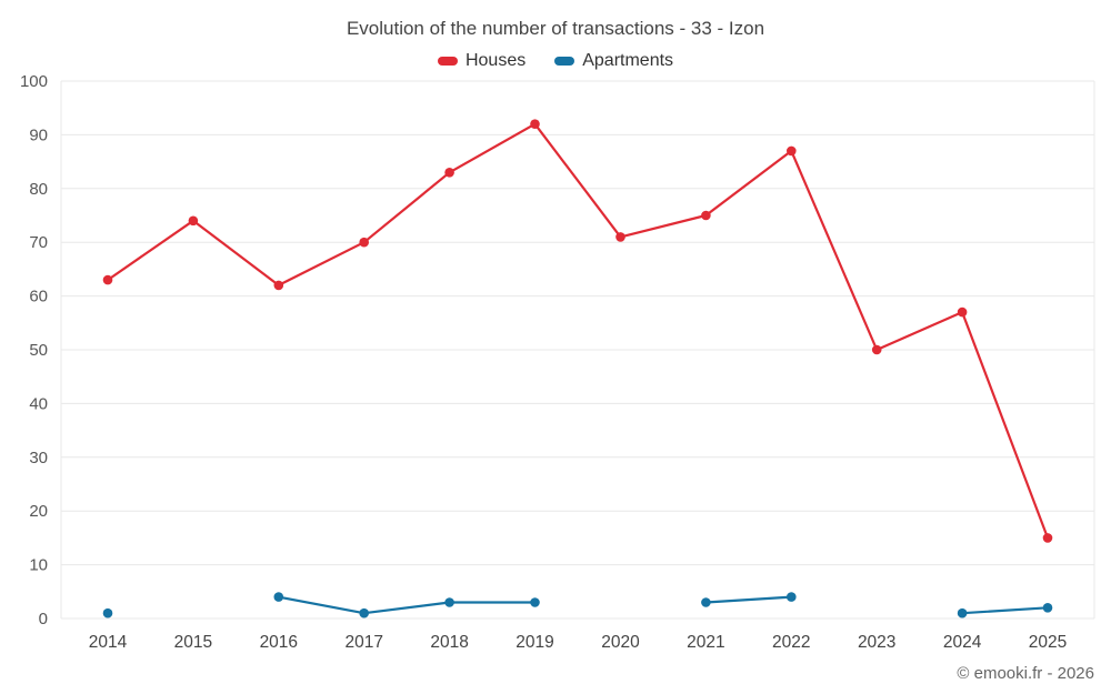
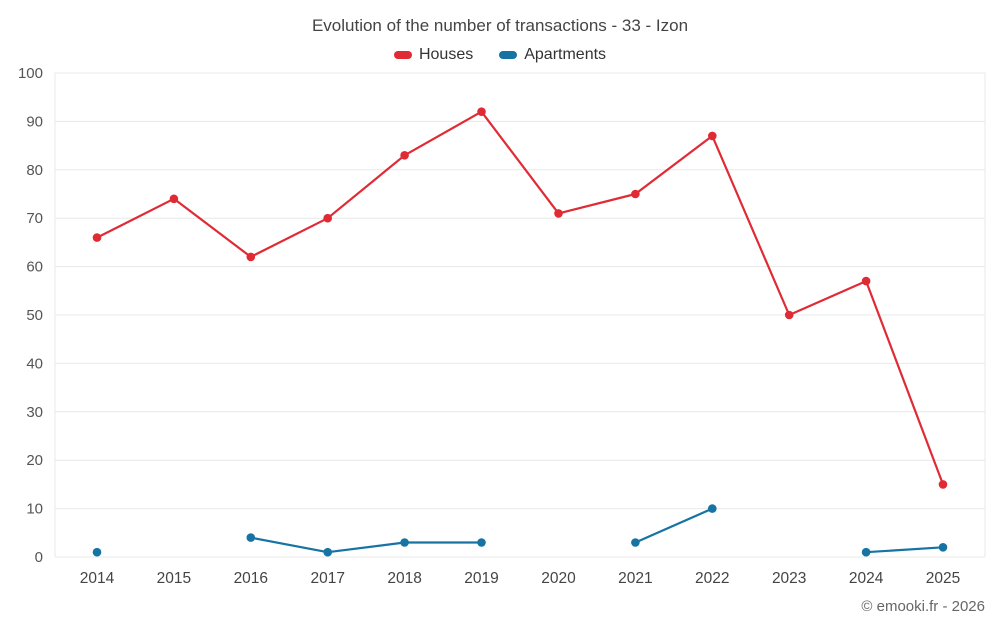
Houses/2014: 63 -> 66
Apartments/2022: 4 -> 10
